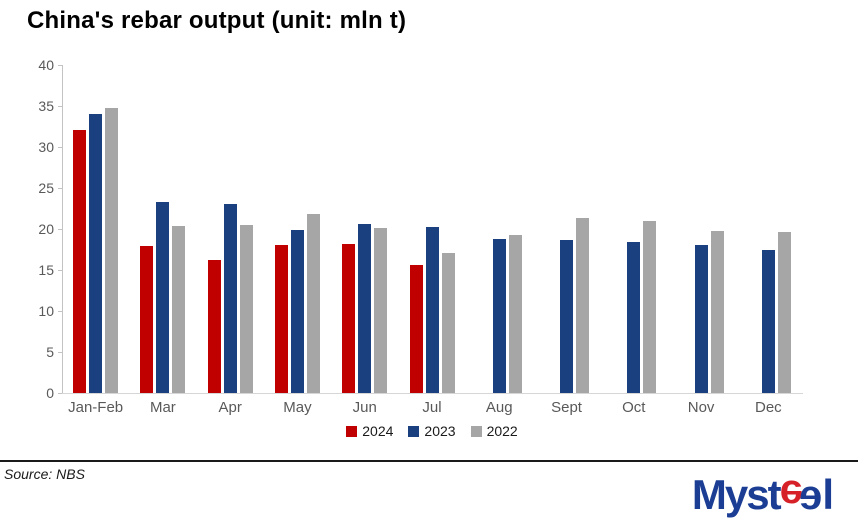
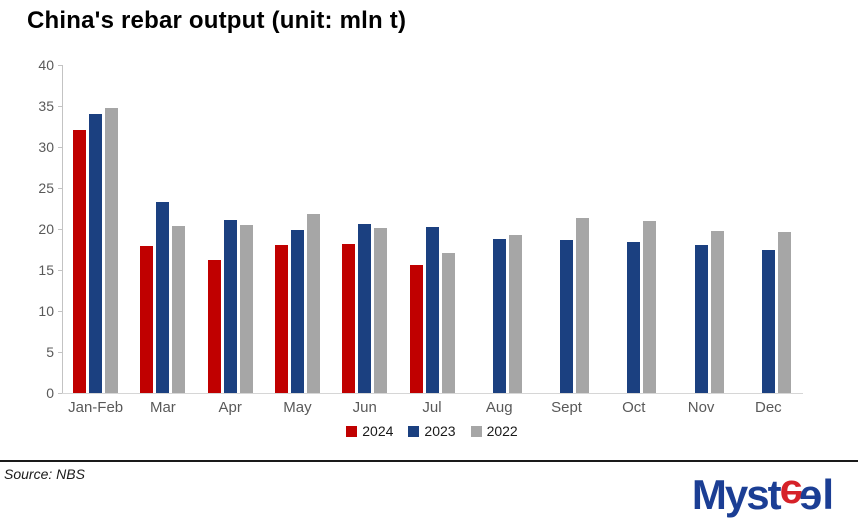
2023/Apr: 23 -> 21
